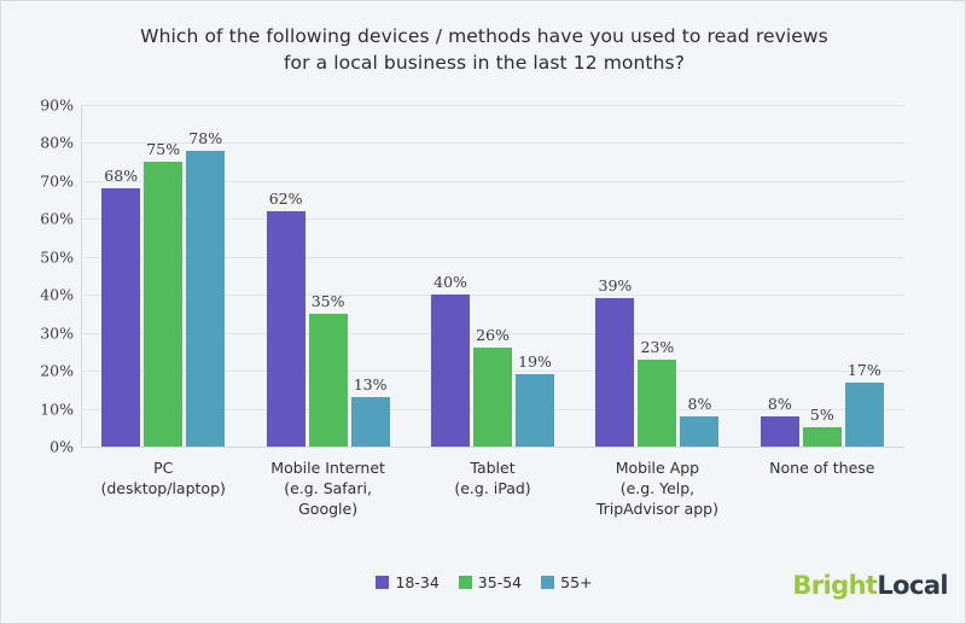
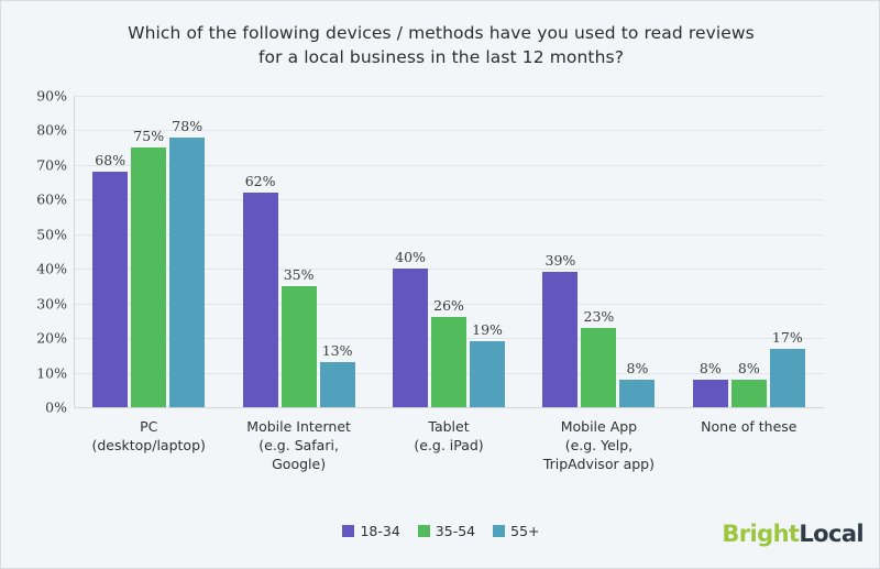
35-54/None of these: 5% -> 8%
